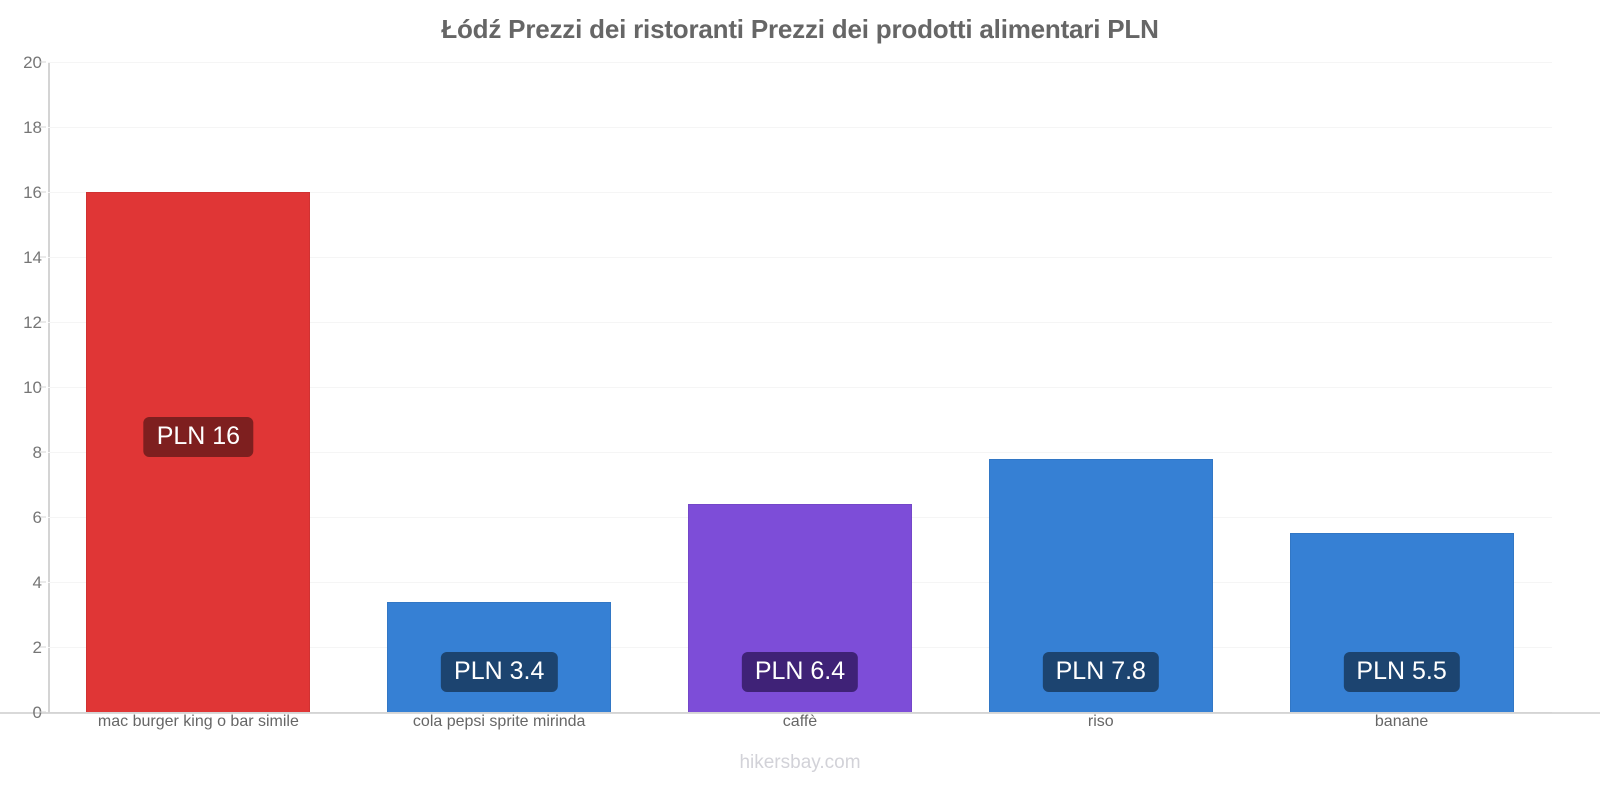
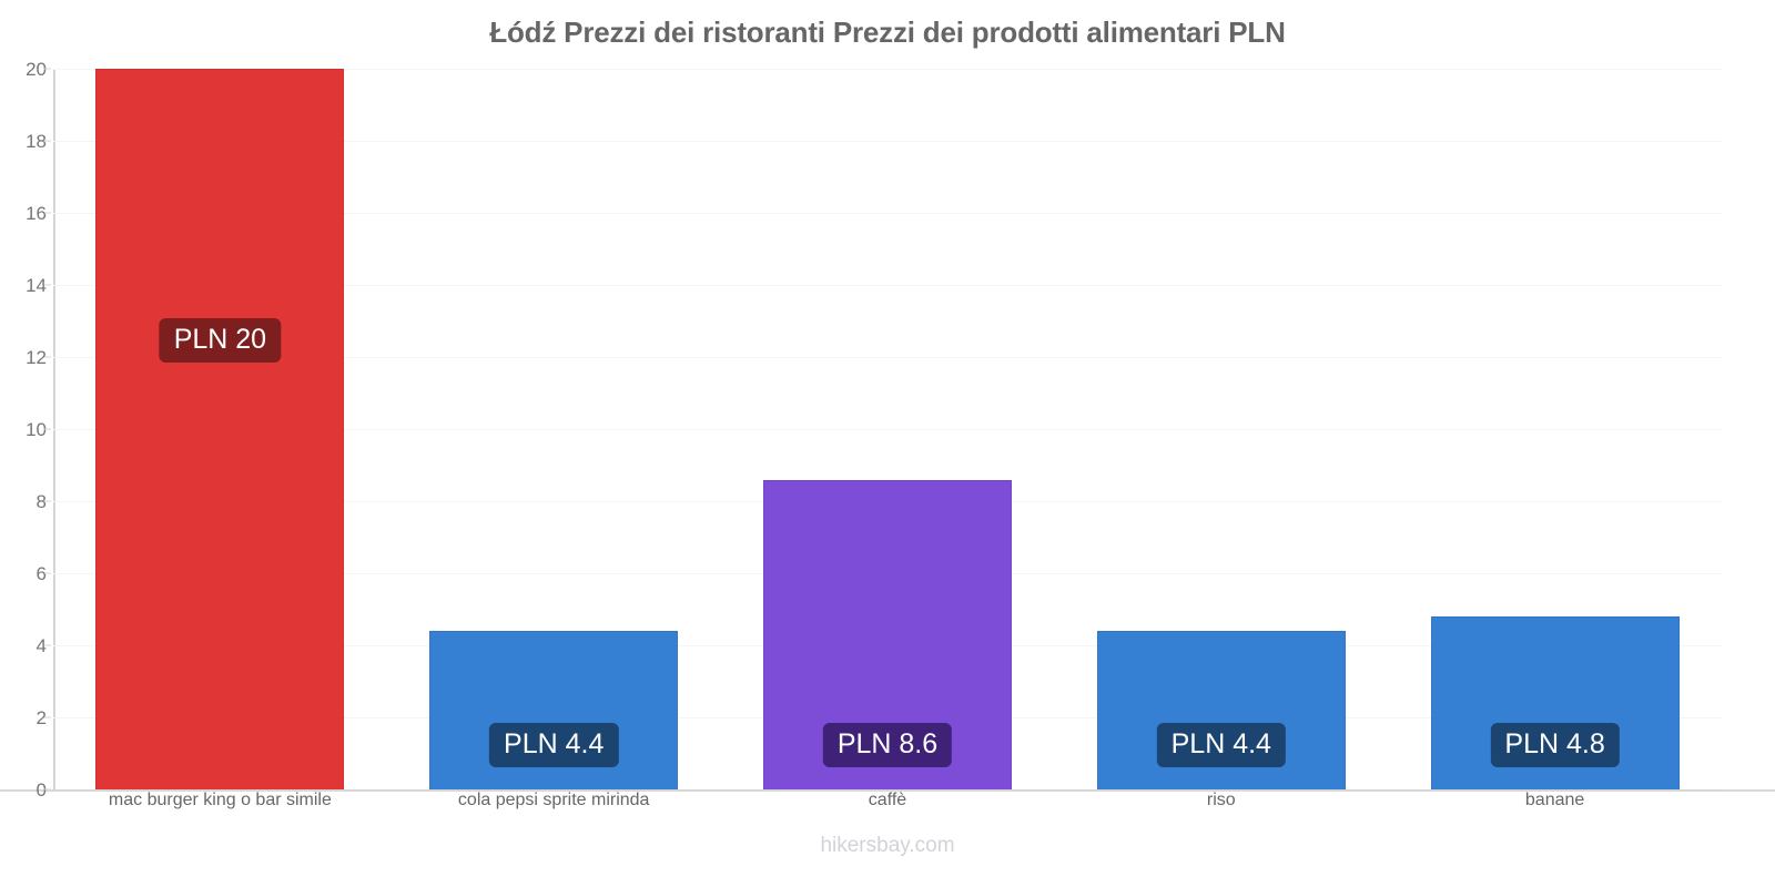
mac burger king o bar simile: 16 -> 20
cola pepsi sprite mirinda: 3.4 -> 4.4
caffè: 6.4 -> 8.6
riso: 7.8 -> 4.4
banane: 5.5 -> 4.8
